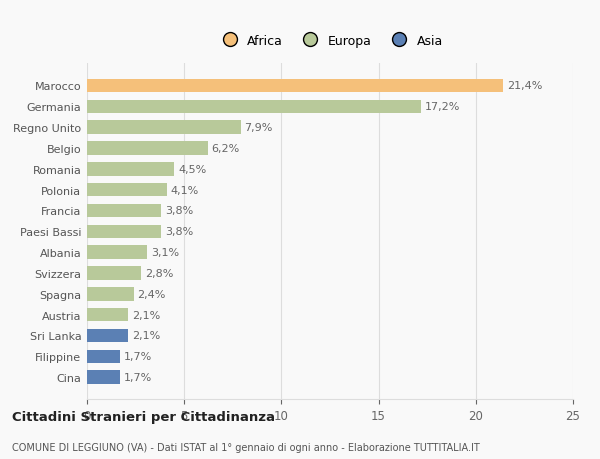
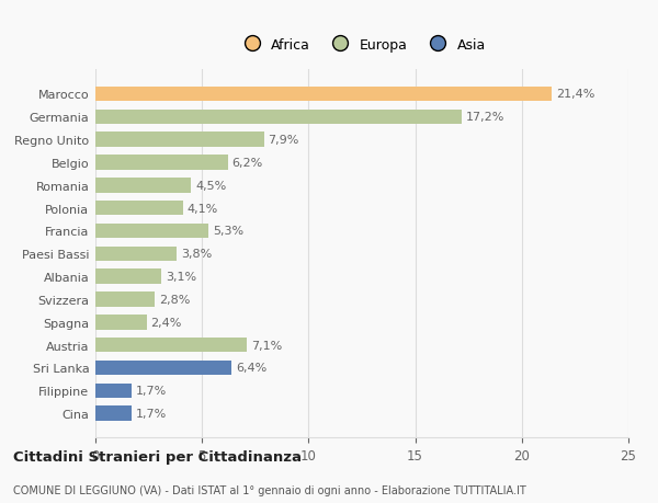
Francia: 3,8% -> 5,3%
Austria: 2,1% -> 7,1%
Sri Lanka: 2,1% -> 6,4%
